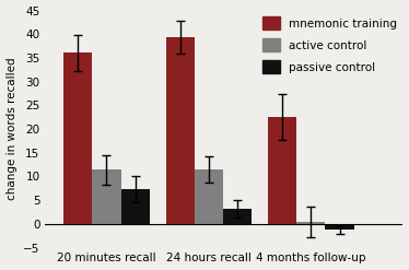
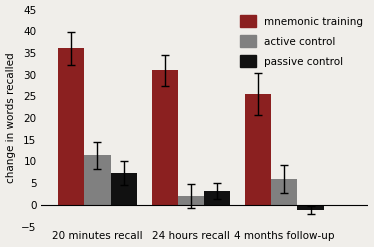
mnemonic training/24 hours recall: 39.4 -> 31.0
active control/24 hours recall: 11.5 -> 2.0
mnemonic training/4 months follow-up: 22.5 -> 25.5
active control/4 months follow-up: 0.5 -> 6.0
